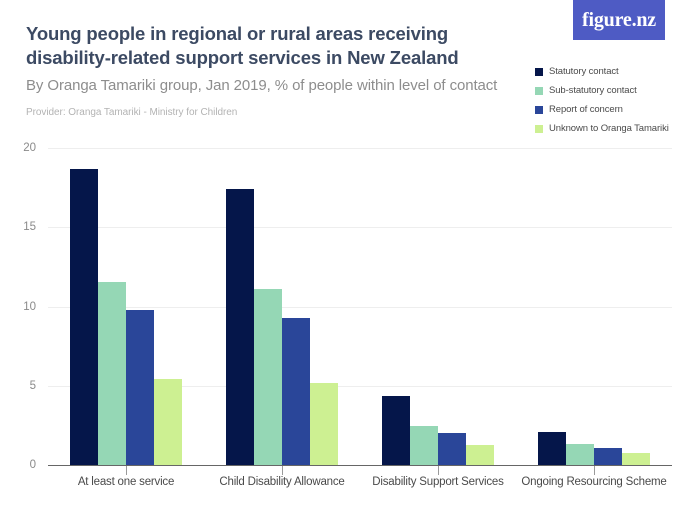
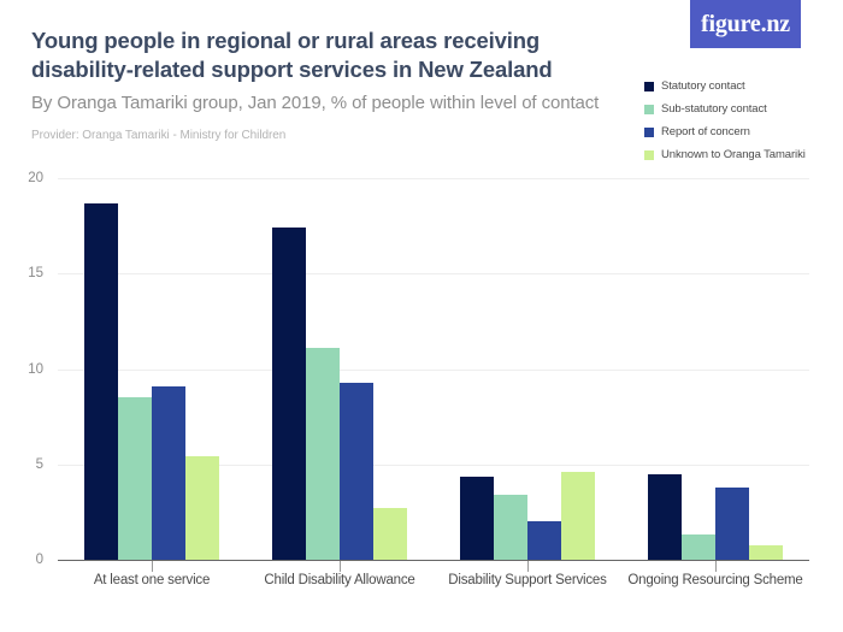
Sub-statutory contact/At least one service: 11.6 -> 8.5
Report of concern/At least one service: 9.8 -> 9.1
Unknown to Oranga Tamariki/Child Disability Allowance: 5.2 -> 2.7
Sub-statutory contact/Disability Support Services: 2.5 -> 3.4
Unknown to Oranga Tamariki/Disability Support Services: 1.2 -> 4.6
Statutory contact/Ongoing Resourcing Scheme: 2.1 -> 4.5
Report of concern/Ongoing Resourcing Scheme: 1.1 -> 3.8
